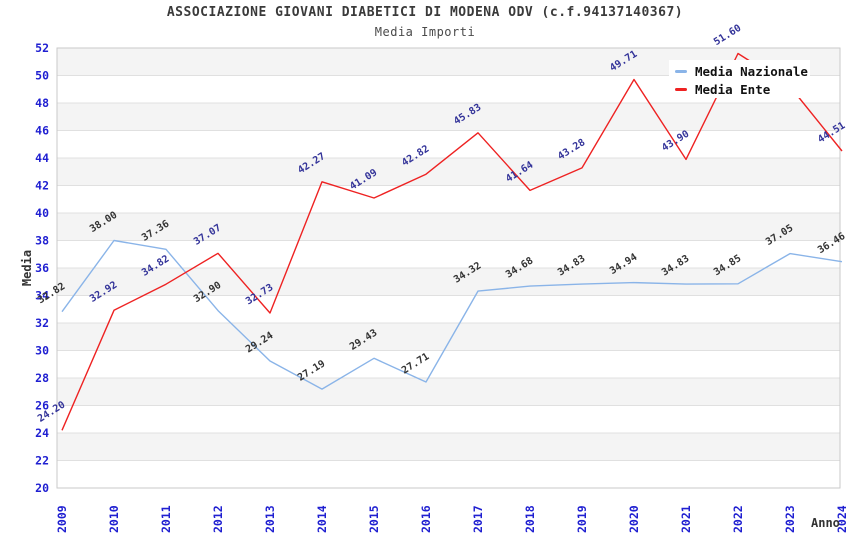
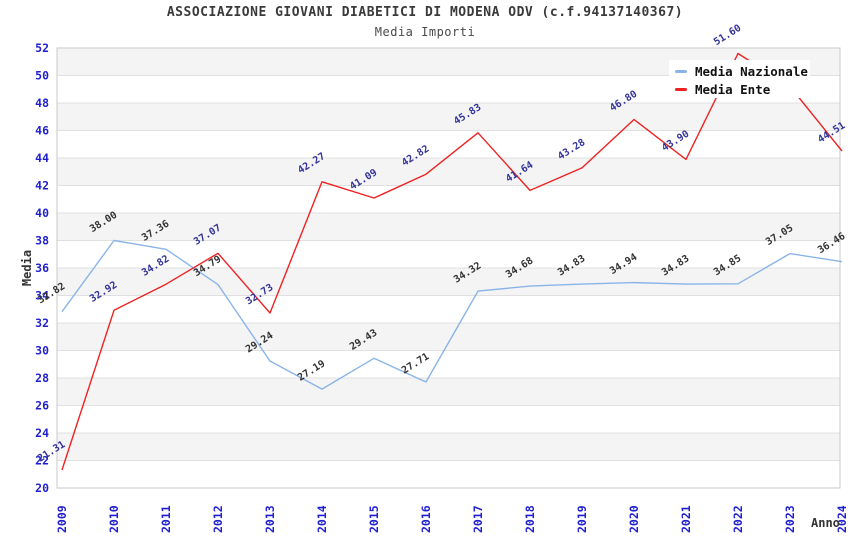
Media Ente/2009: 24.20 -> 21.31
Media Nazionale/2012: 32.90 -> 34.79
Media Ente/2020: 49.71 -> 46.80
